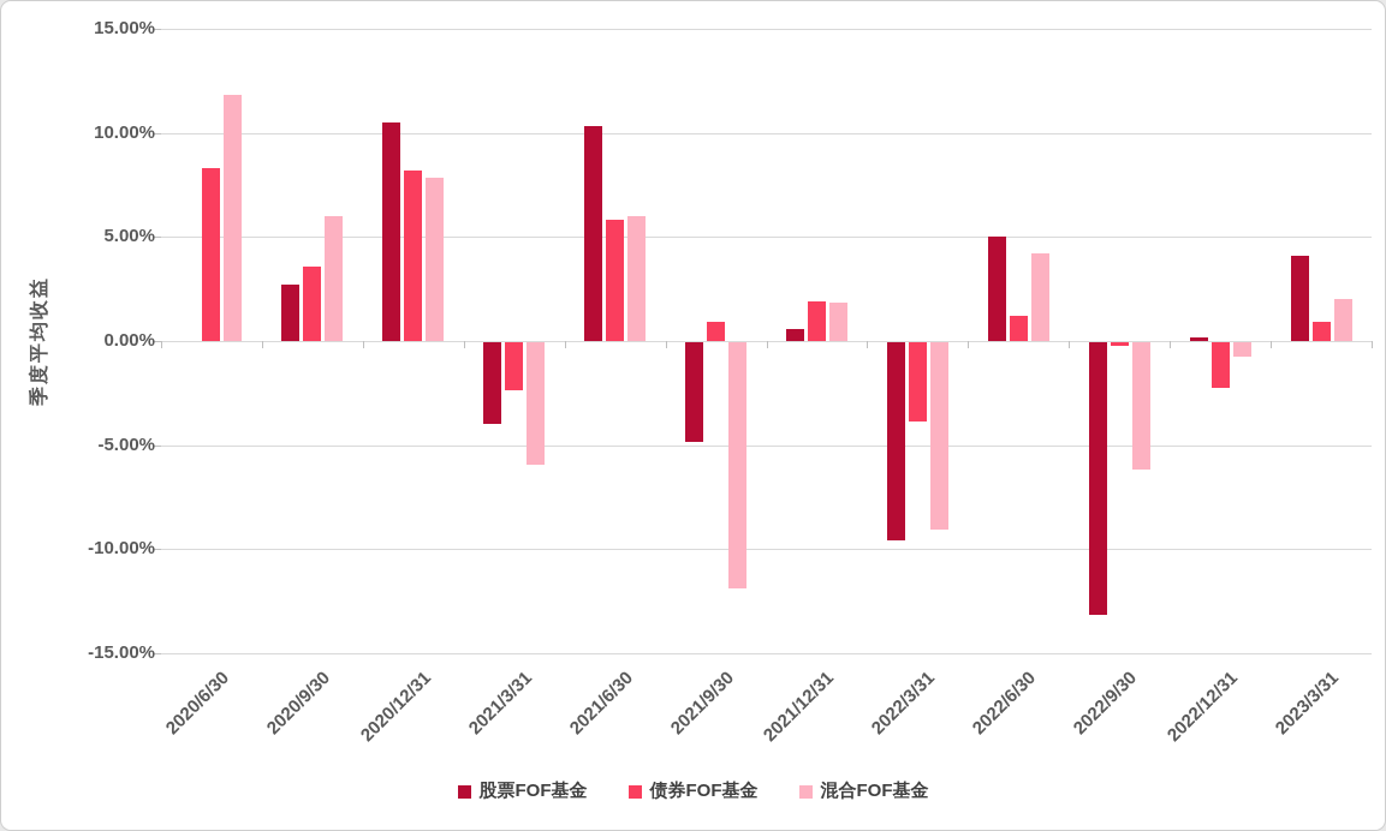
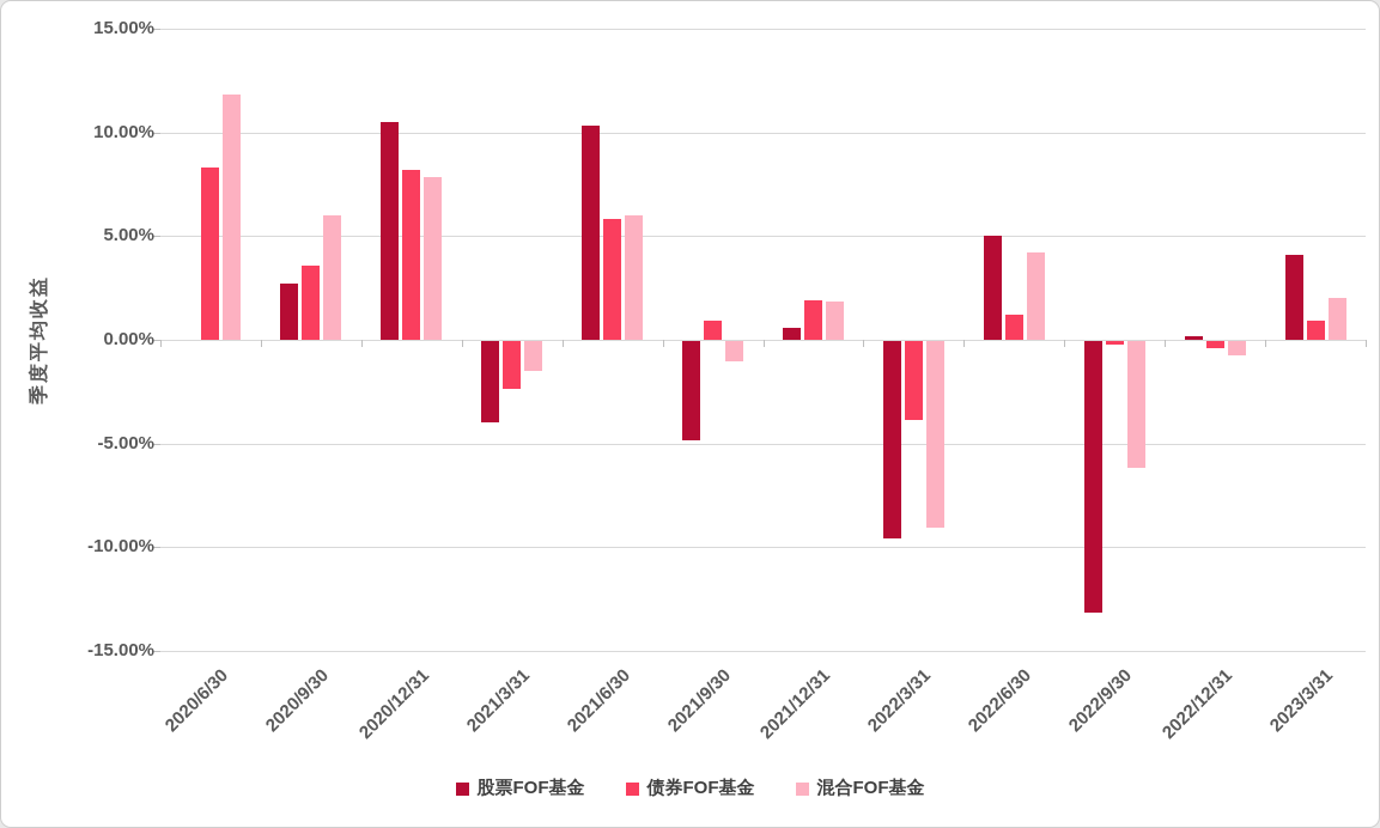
混合FOF基金/2021/3/31: -5.9% -> -1.4%
混合FOF基金/2021/9/30: -11.8% -> -1.0%
债券FOF基金/2022/12/31: -2.2% -> -0.3%
